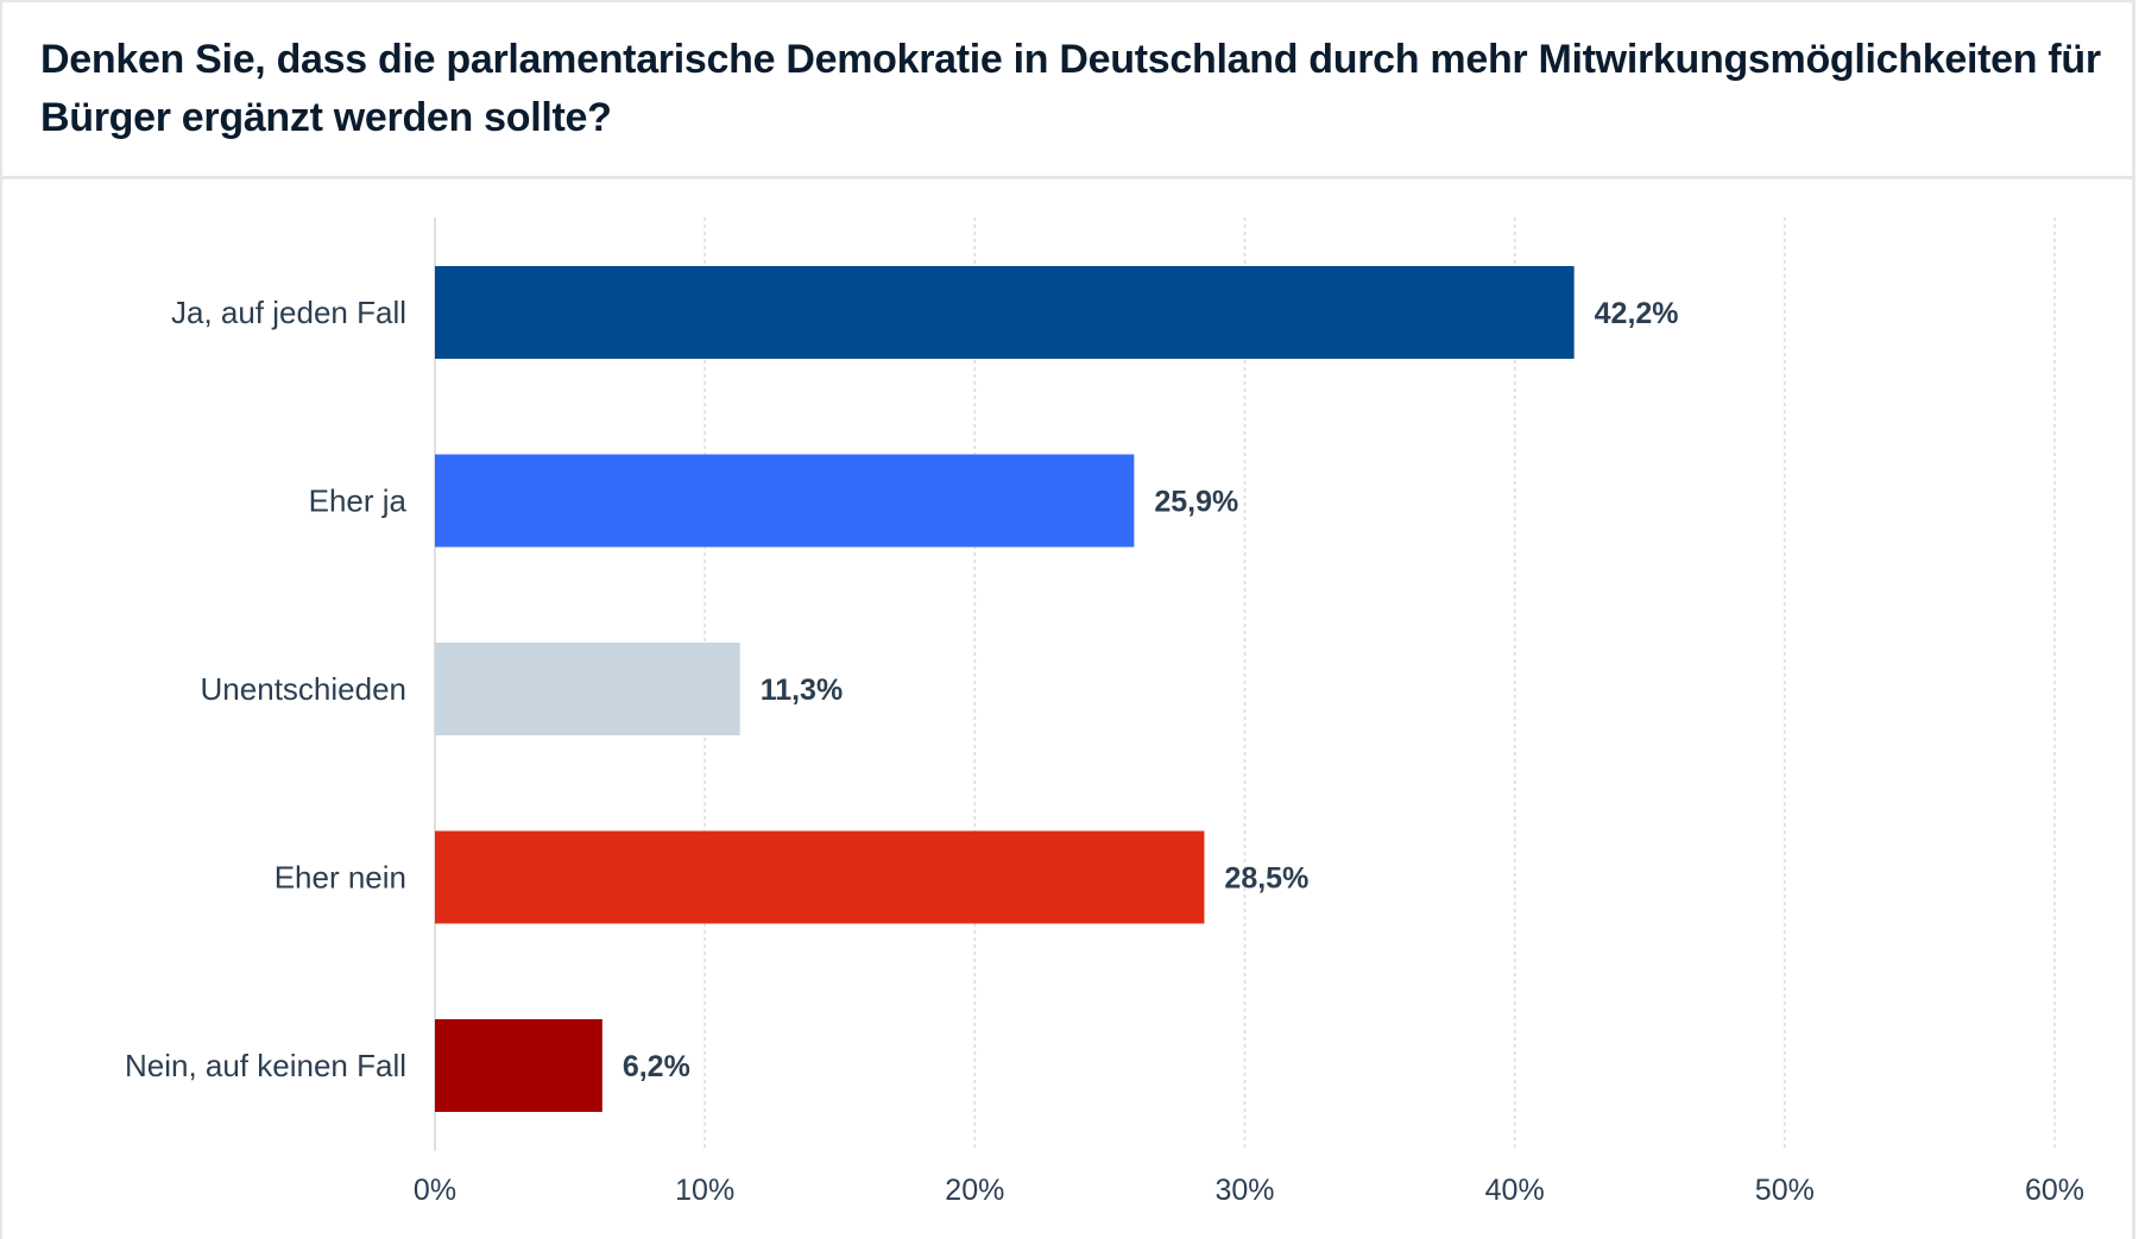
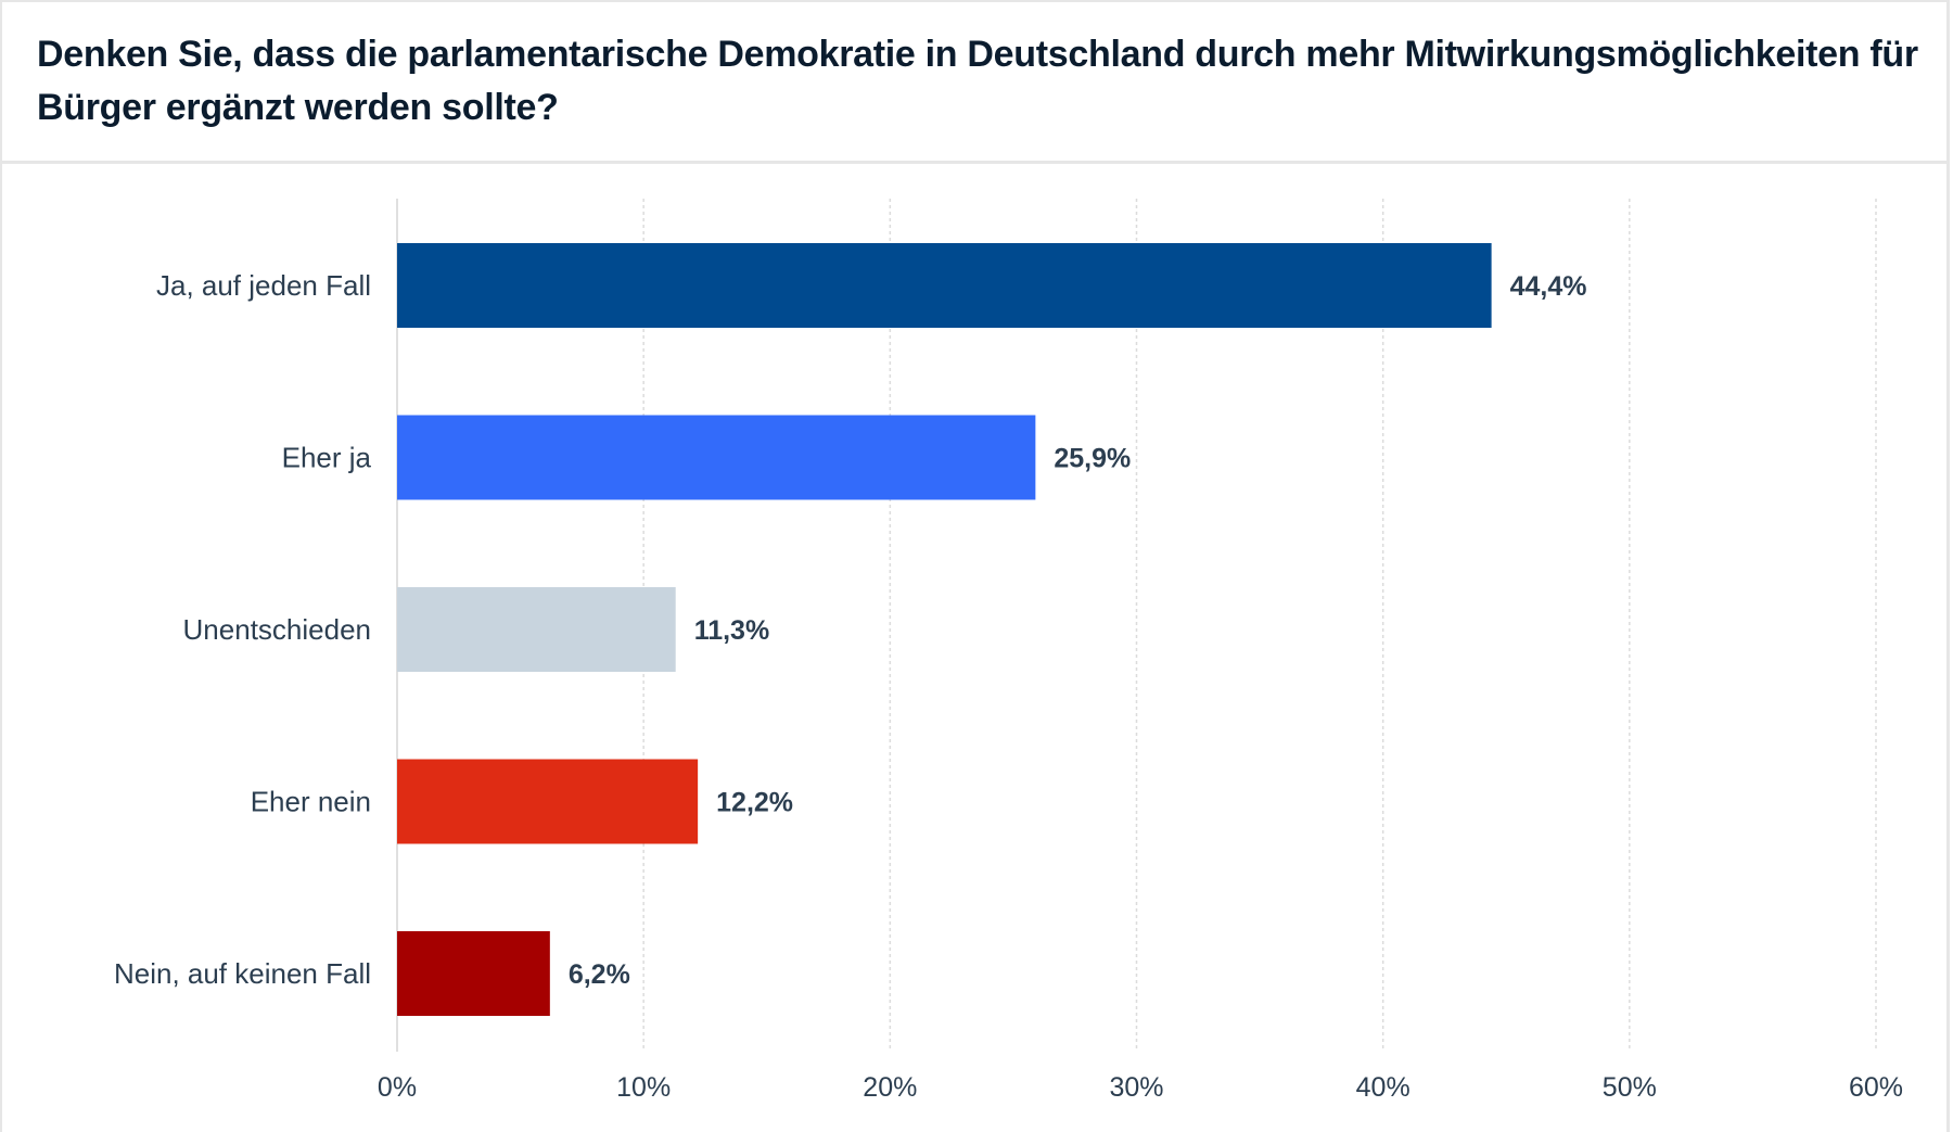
Ja, auf jeden Fall: 42,2% -> 44,4%
Eher nein: 28,5% -> 12,2%
